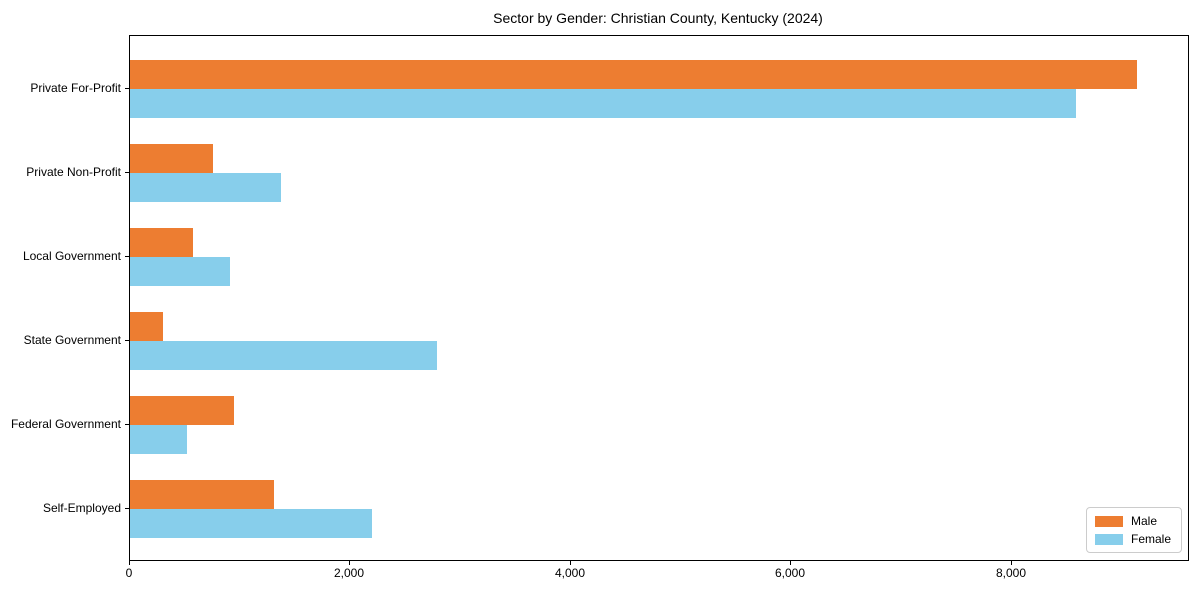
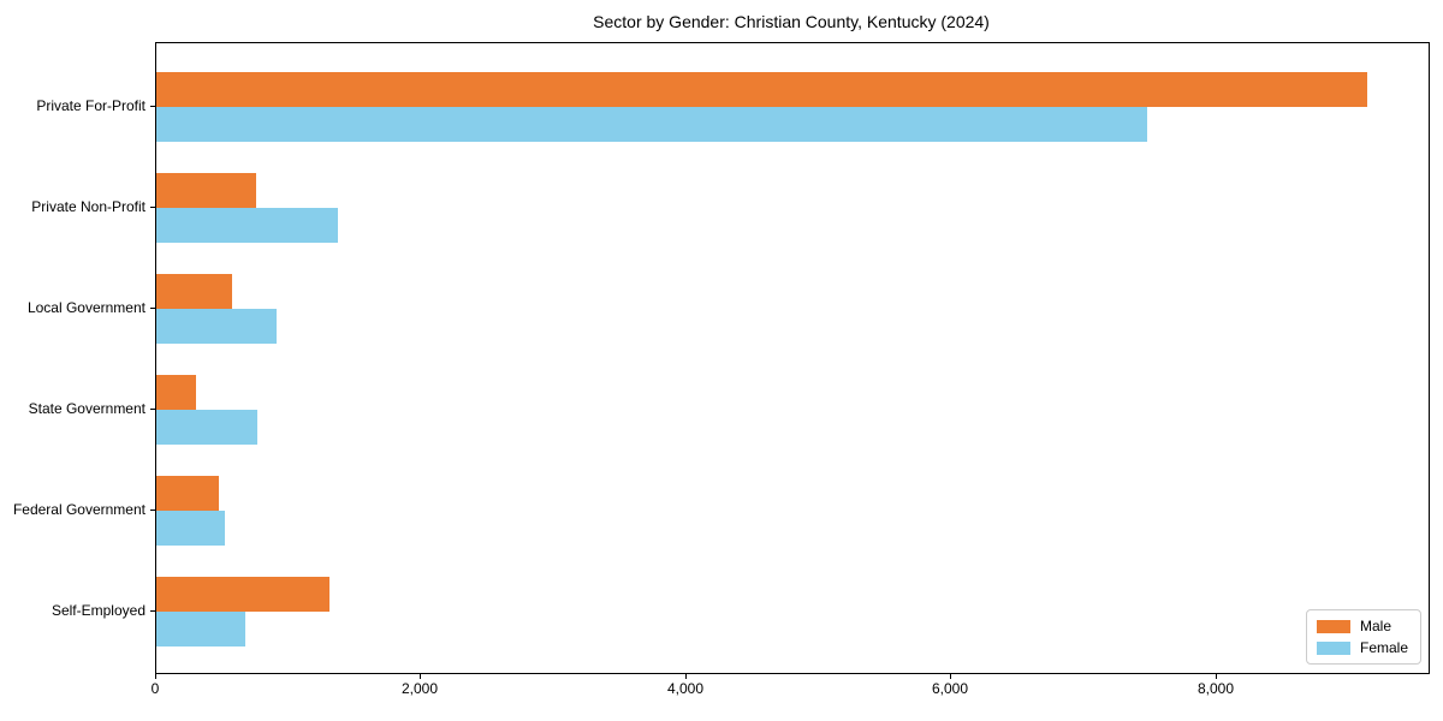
Female/Private For-Profit: 8580 -> 7480
Female/State Government: 2790 -> 760
Male/Federal Government: 940 -> 470
Female/Self-Employed: 2200 -> 670
